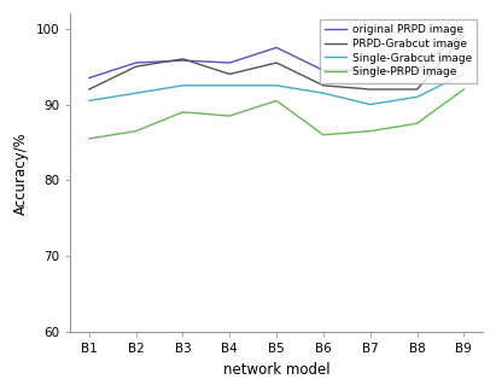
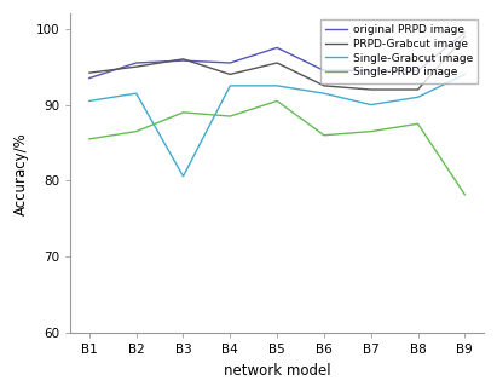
PRPD-Grabcut image/B1: 92.0 -> 94.2
Single-Grabcut image/B3: 92.5 -> 80.6
Single-PRPD image/B9: 92.0 -> 78.2
